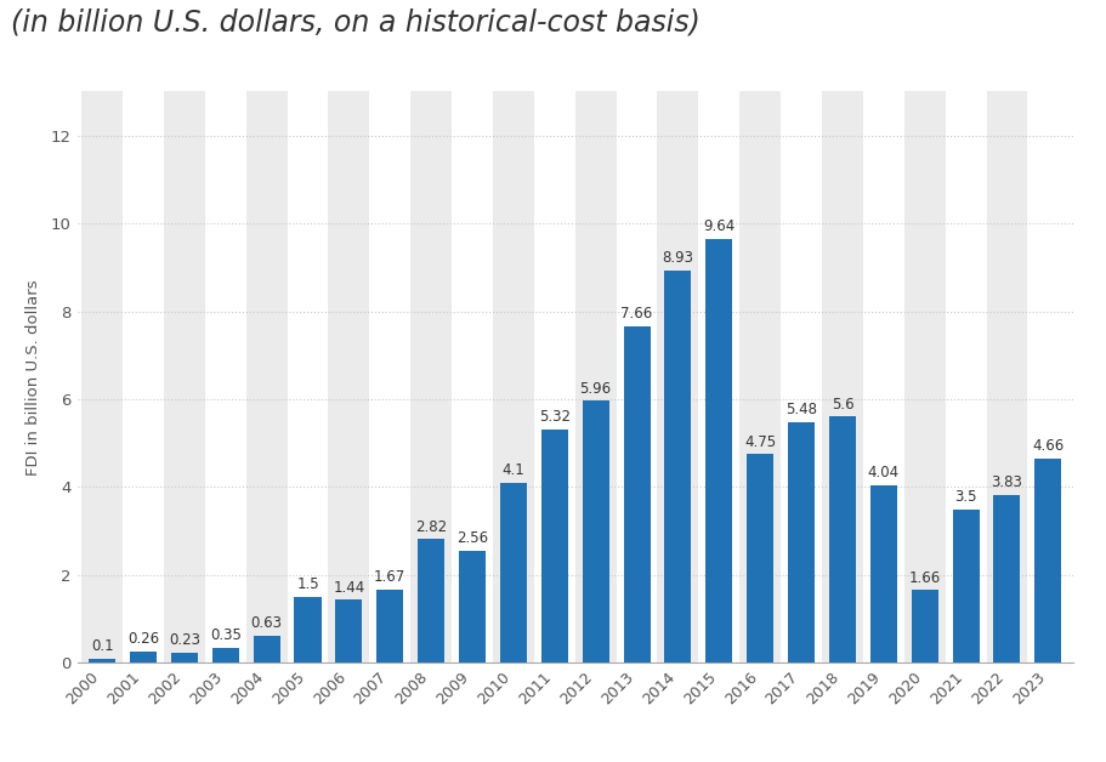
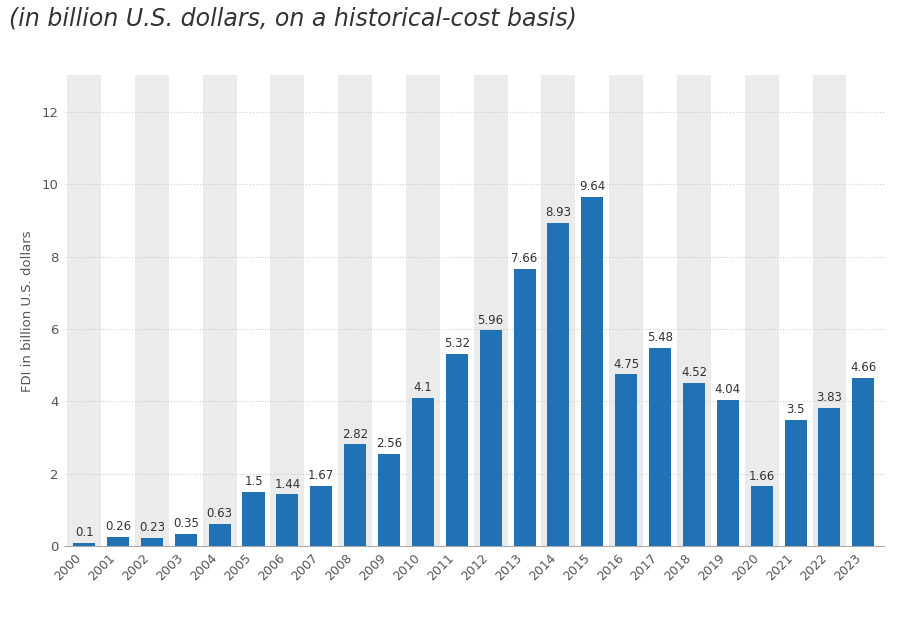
2018: 5.6 -> 4.52
